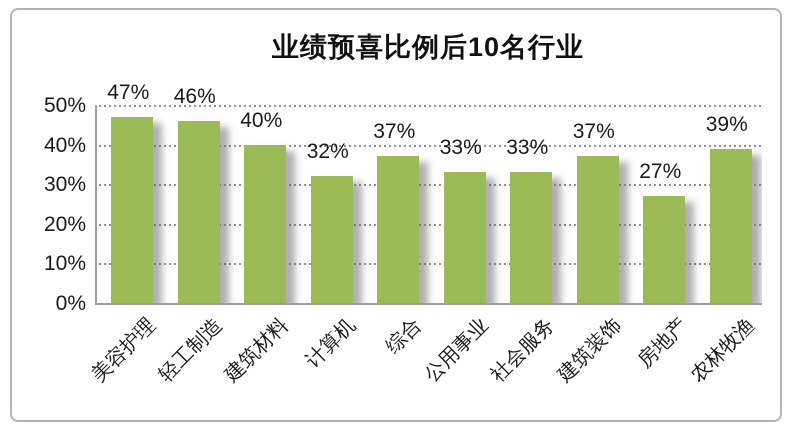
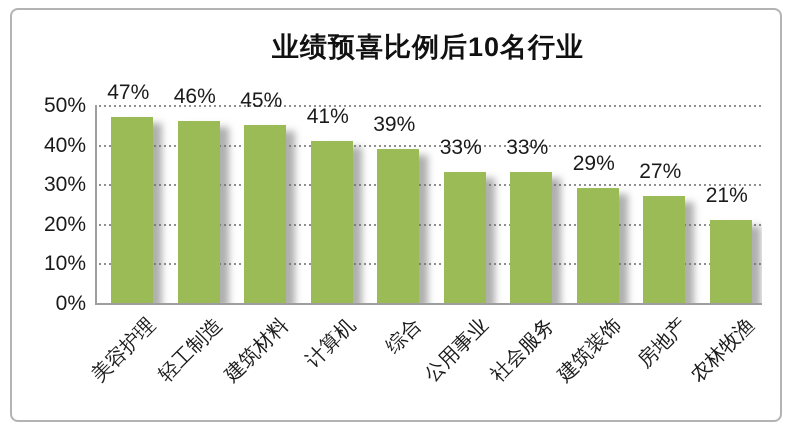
建筑材料: 40% -> 45%
计算机: 32% -> 41%
综合: 37% -> 39%
建筑装饰: 37% -> 29%
农林牧渔: 39% -> 21%
